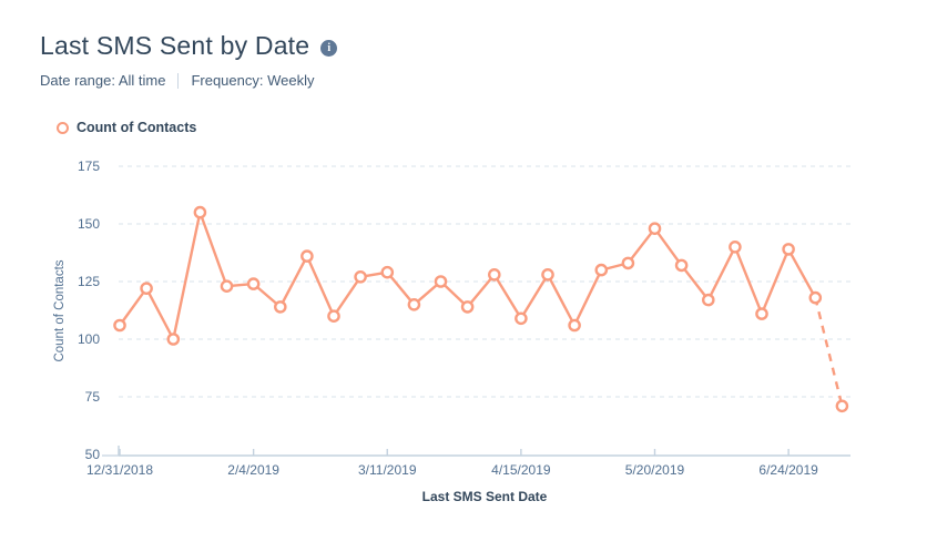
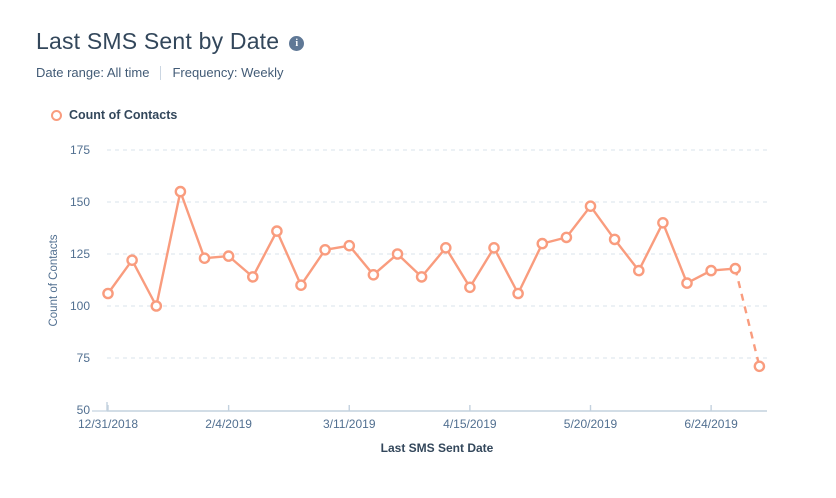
6/24/2019: 139 -> 117
